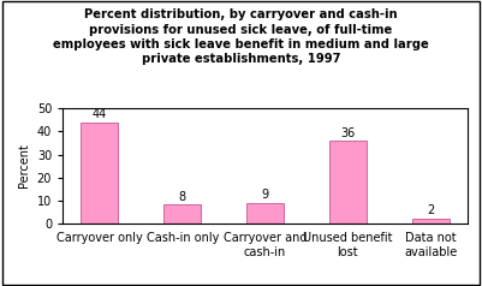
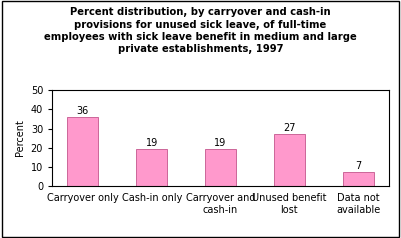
Carryover only: 44 -> 36
Cash-in only: 8 -> 19
Carryover and cash-in: 9 -> 19
Unused benefit lost: 36 -> 27
Data not available: 2 -> 7
